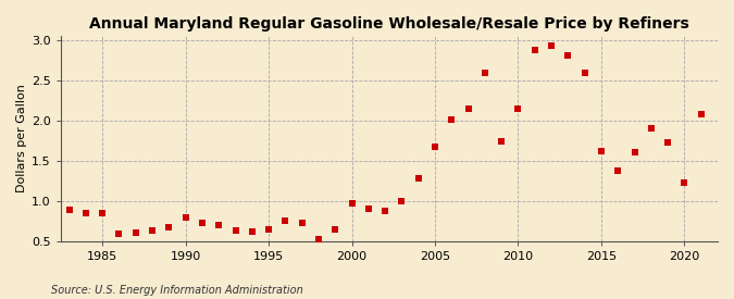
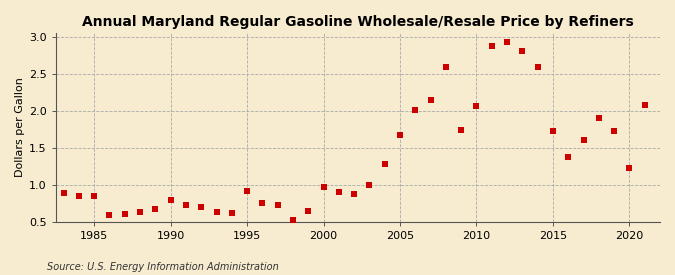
1995: 0.65 -> 0.92
2010: 2.15 -> 2.06
2015: 1.62 -> 1.72
